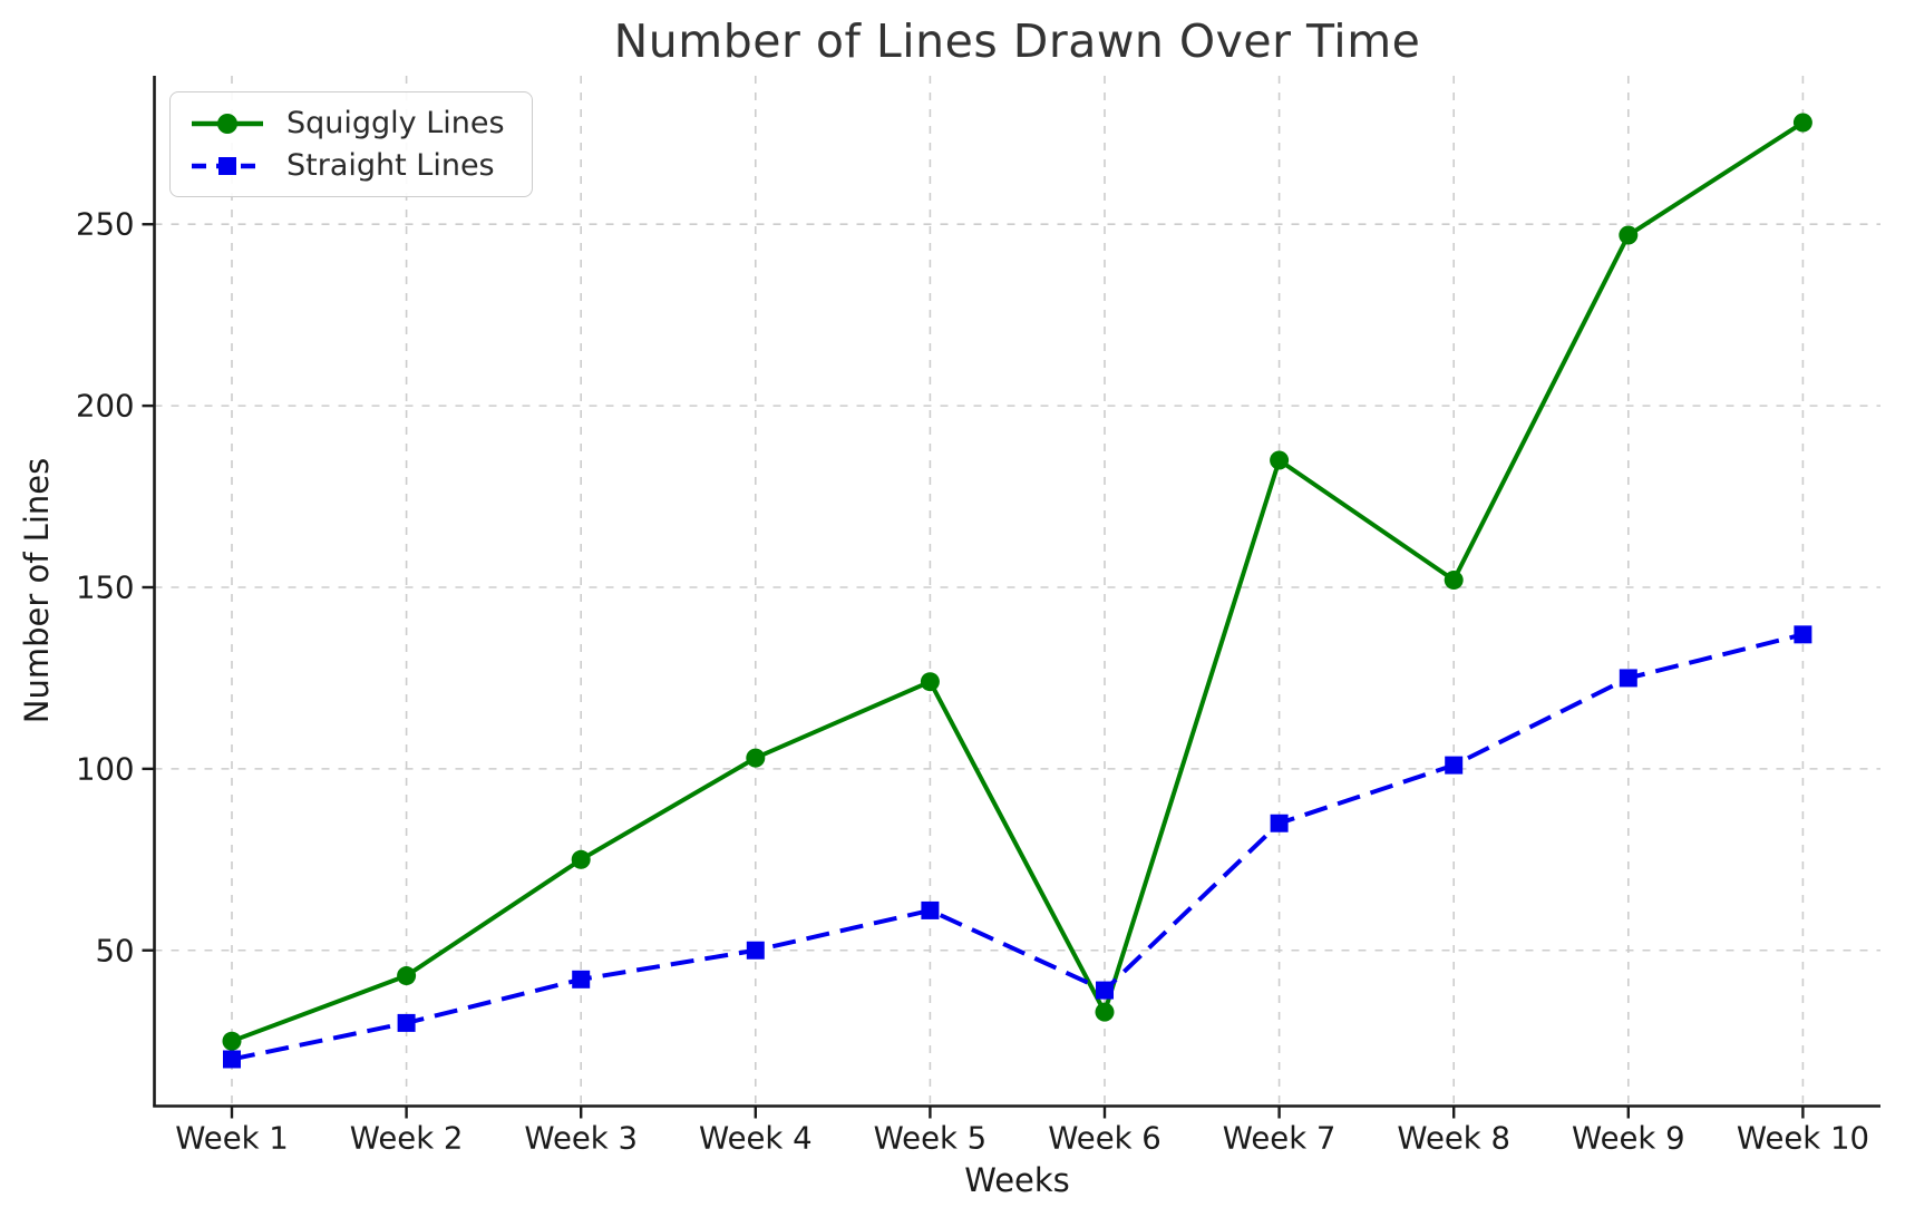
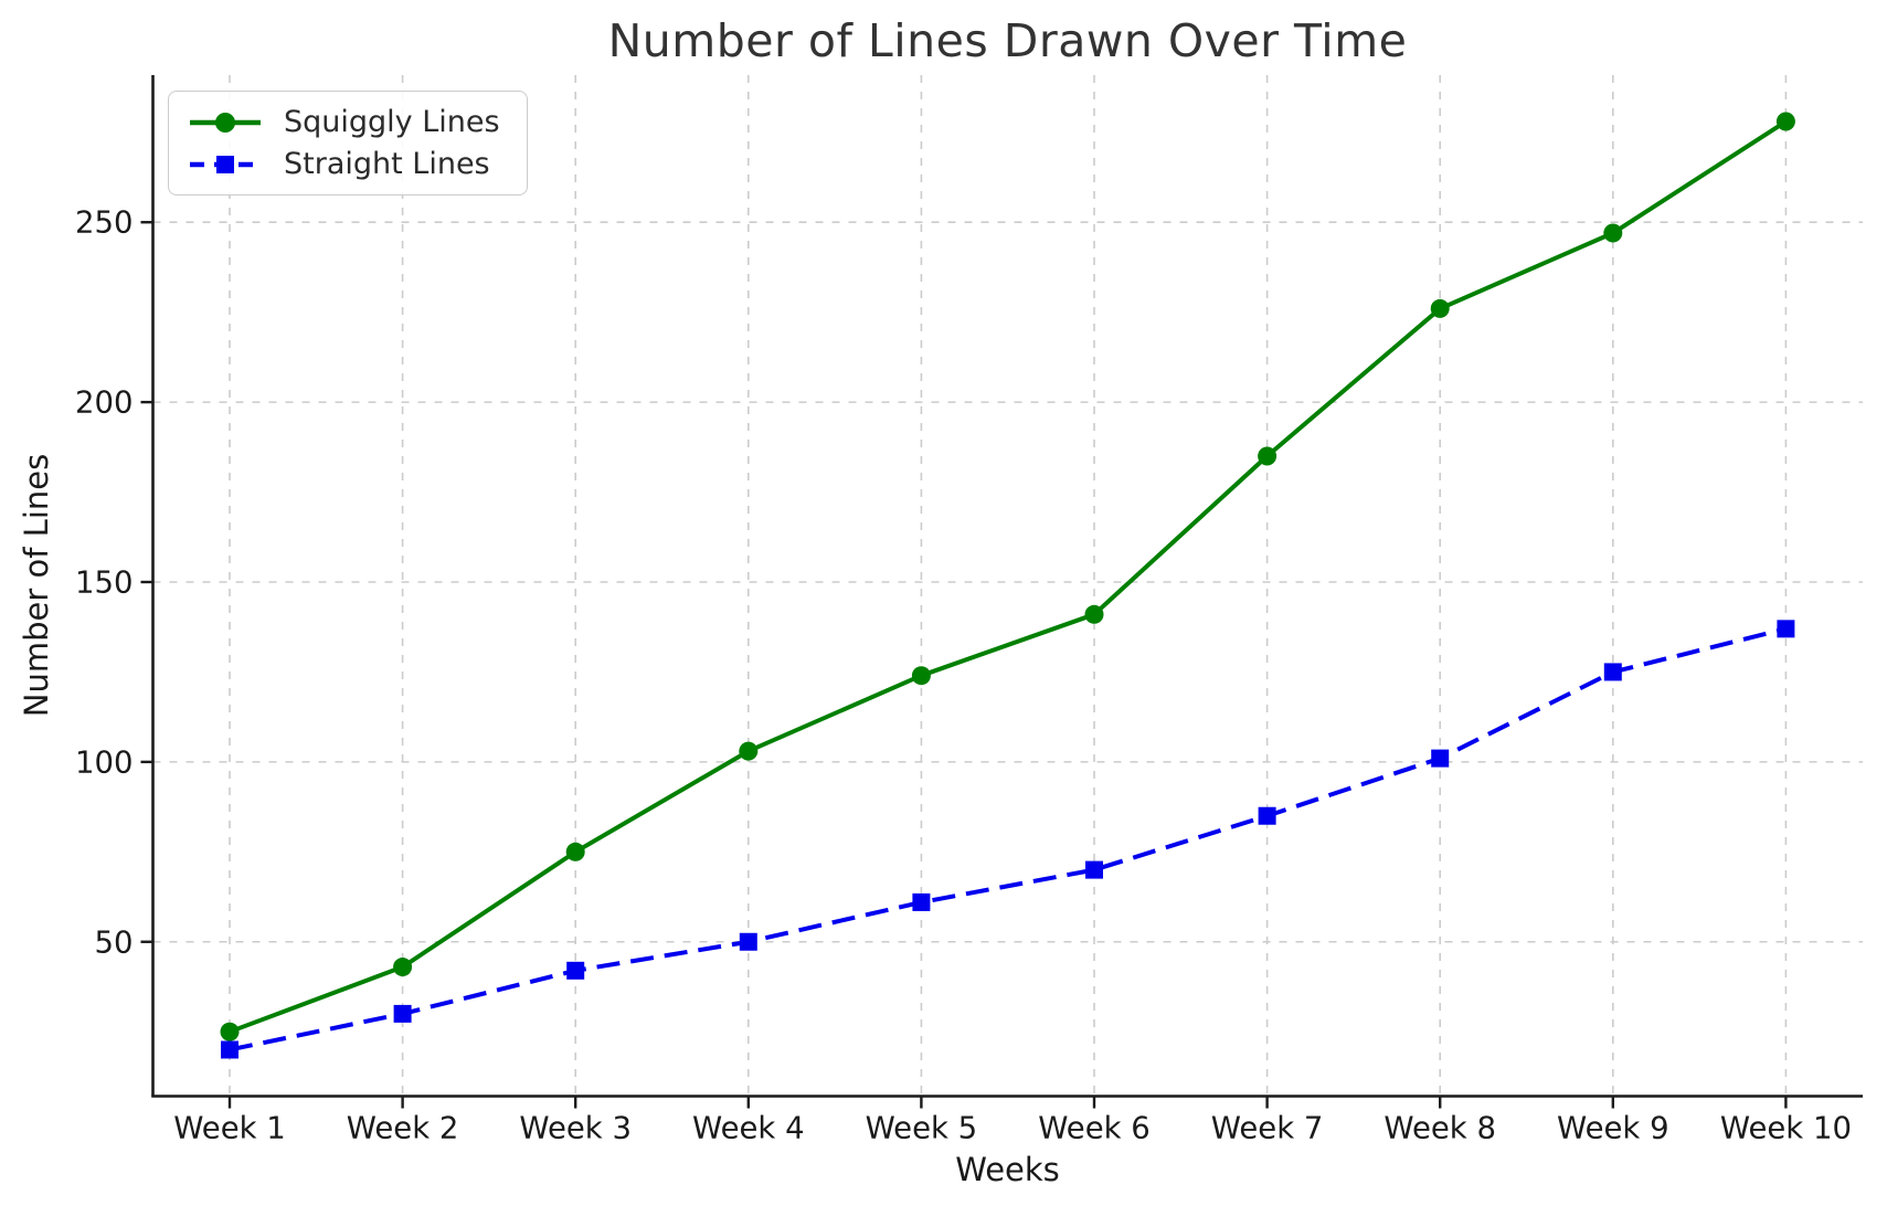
Squiggly Lines/Week 6: 33 -> 141
Straight Lines/Week 6: 39 -> 70
Squiggly Lines/Week 8: 152 -> 226
